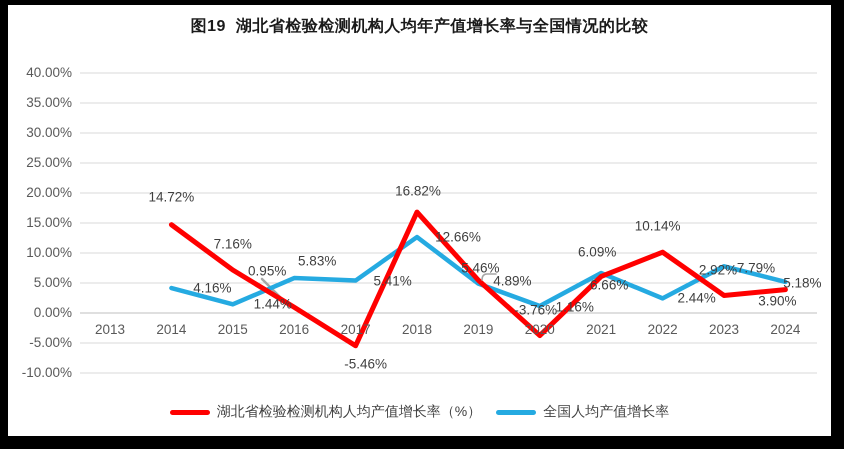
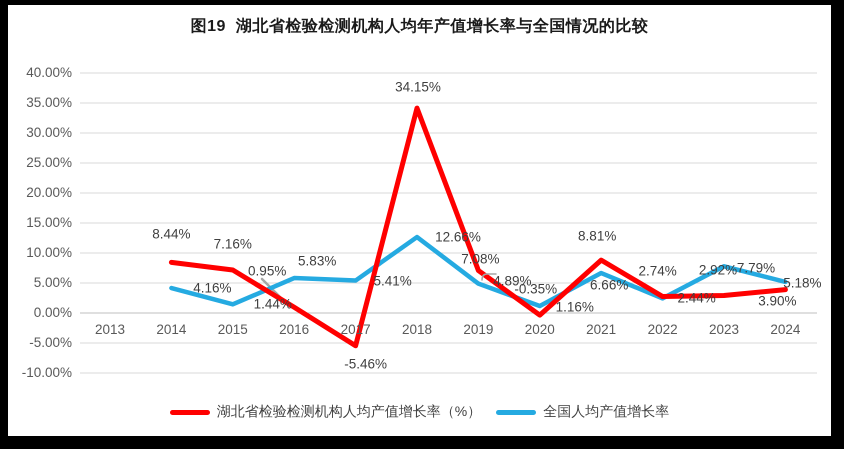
湖北省检验检测机构人均产值增长率（%）/2014: 14.72% -> 8.44%
湖北省检验检测机构人均产值增长率（%）/2018: 16.82% -> 34.15%
湖北省检验检测机构人均产值增长率（%）/2019: 5.46% -> 7.08%
湖北省检验检测机构人均产值增长率（%）/2020: -3.76% -> -0.35%
湖北省检验检测机构人均产值增长率（%）/2021: 6.09% -> 8.81%
湖北省检验检测机构人均产值增长率（%）/2022: 10.14% -> 2.74%
